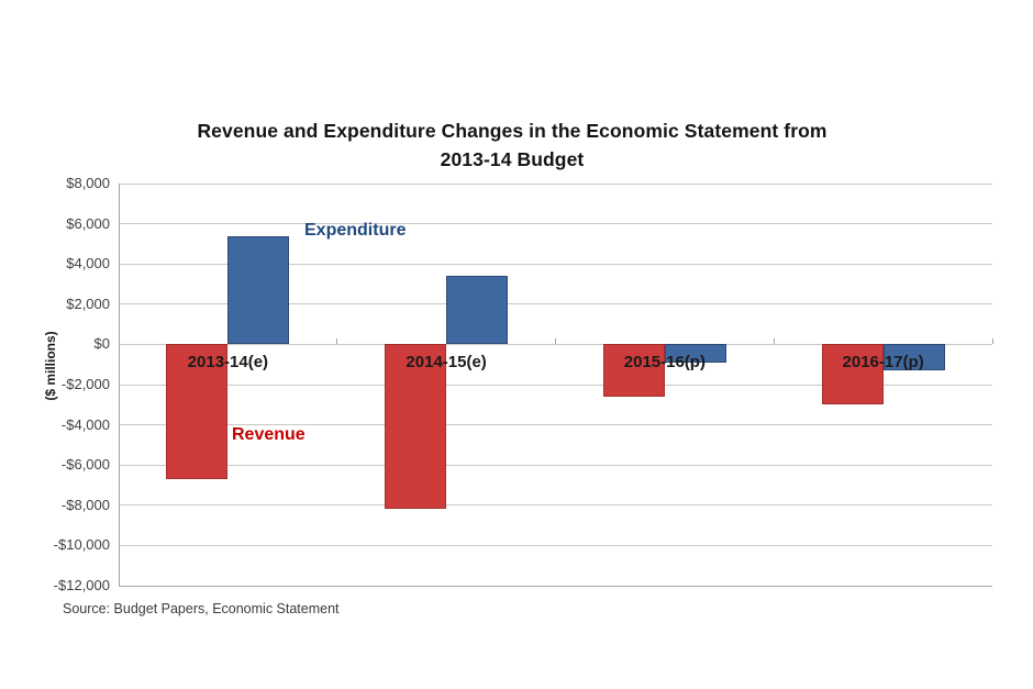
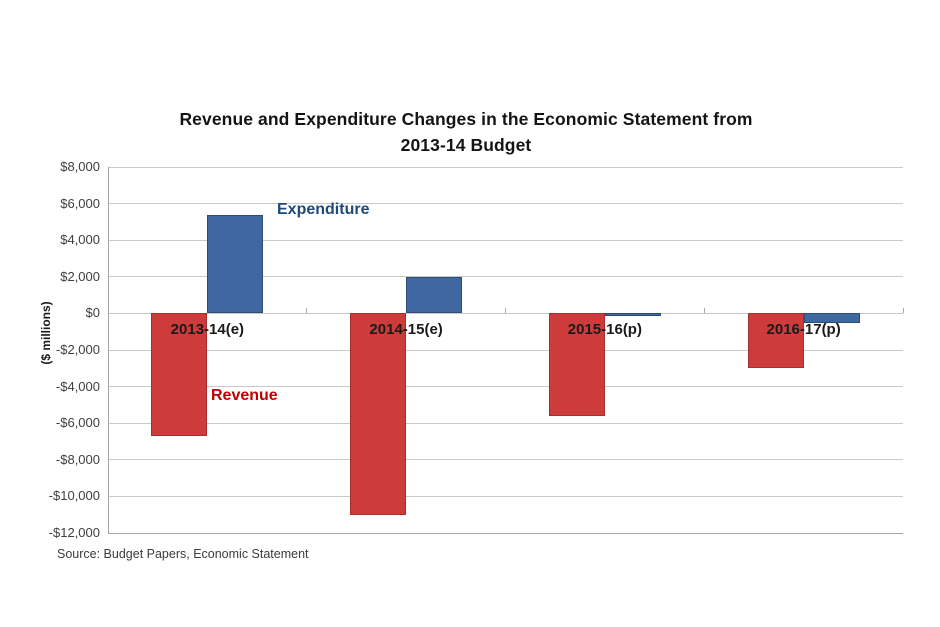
Revenue/2014-15(e): -$8200 -> -$11000
Expenditure/2014-15(e): $3400 -> $2000
Revenue/2015-16(p): -$2600 -> -$5600
Expenditure/2015-16(p): -$900 -> -$200
Expenditure/2016-17(p): -$1300 -> -$500
